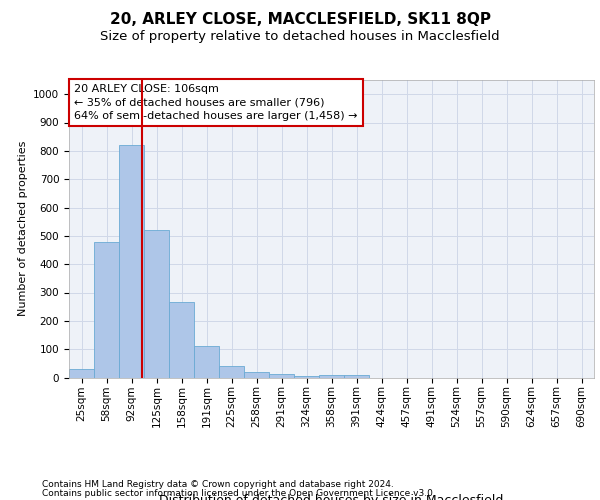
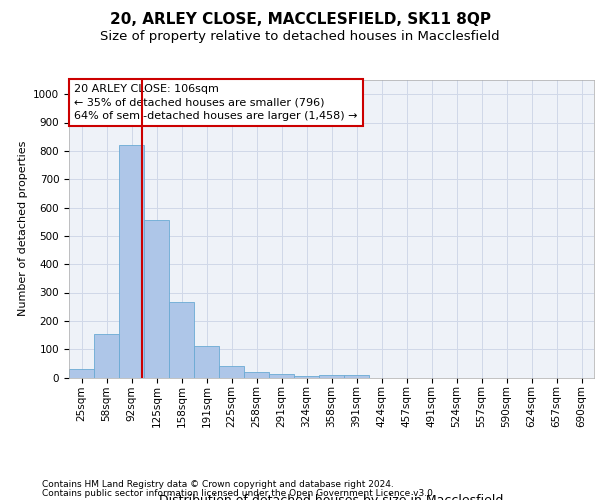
58sqm: 480 -> 155
125sqm: 520 -> 555
